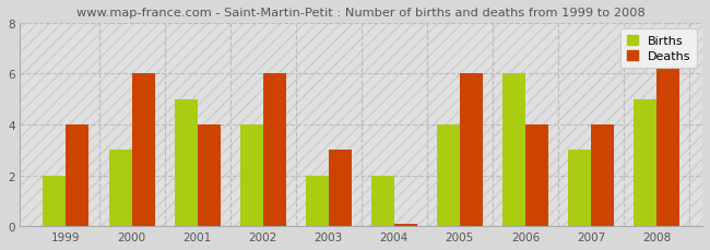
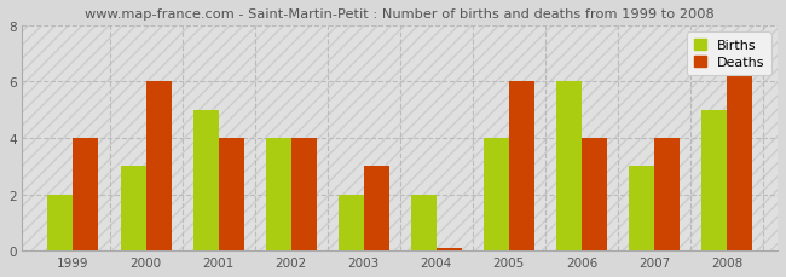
Deaths/2002: 6.0 -> 4.0
